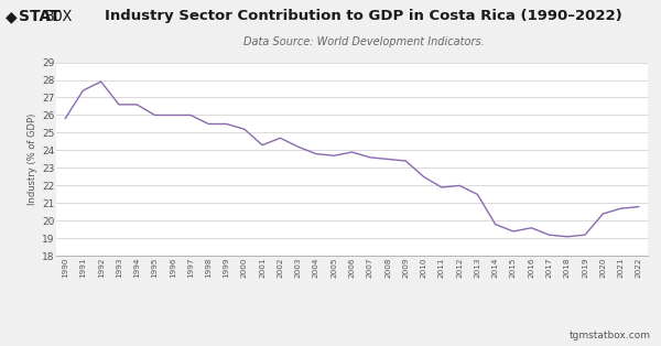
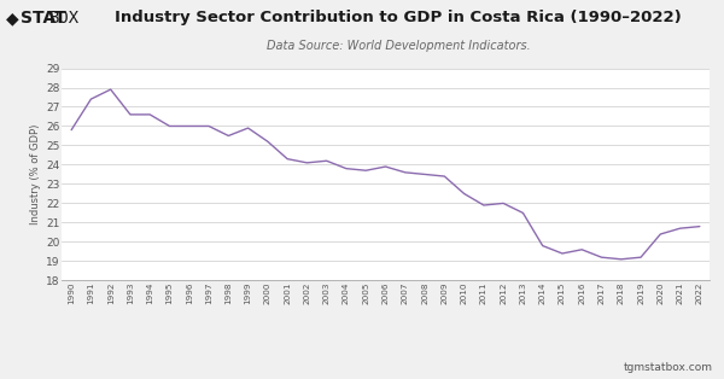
1999: 25.5 -> 25.9
2002: 24.7 -> 24.1
